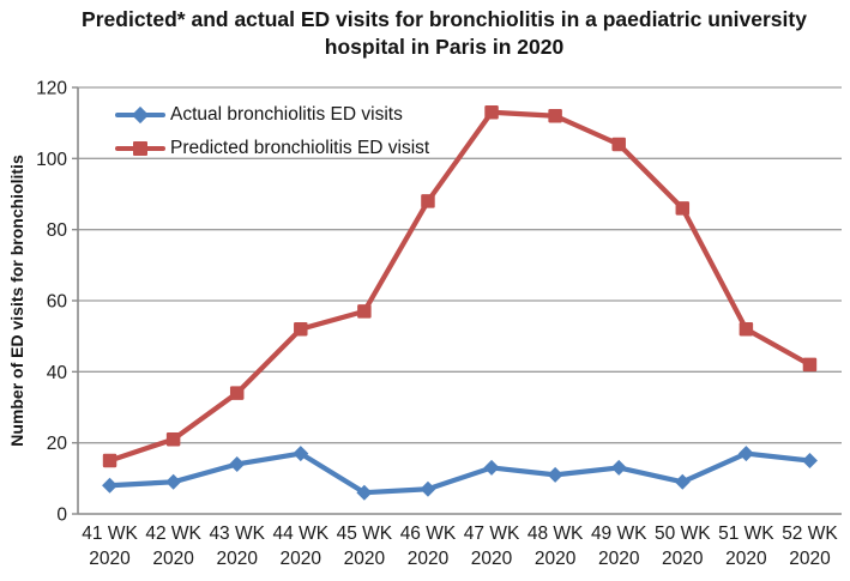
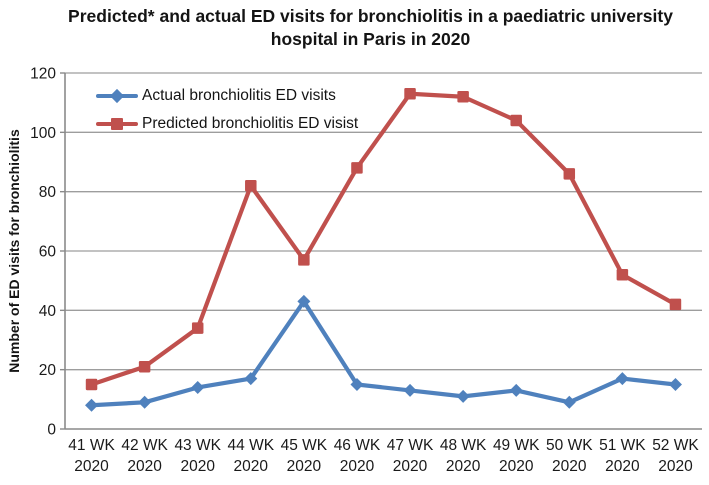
Predicted bronchiolitis ED visist/44 WK: 52 -> 82
Actual bronchiolitis ED visits/45 WK: 6 -> 43
Actual bronchiolitis ED visits/46 WK: 7 -> 15
